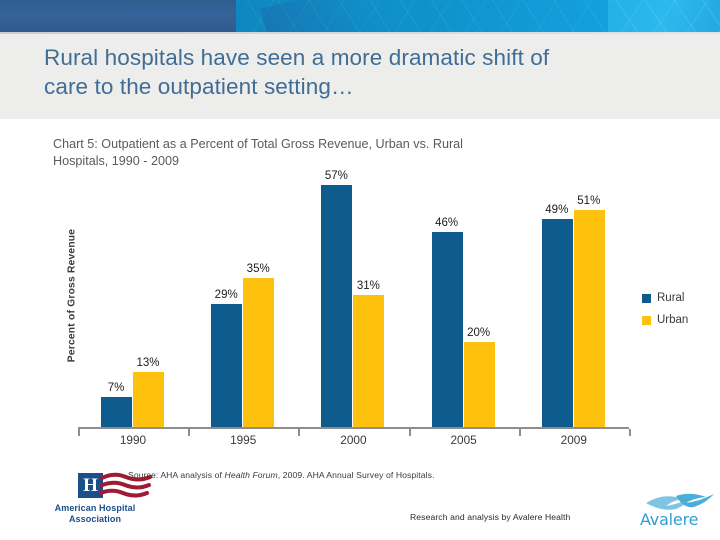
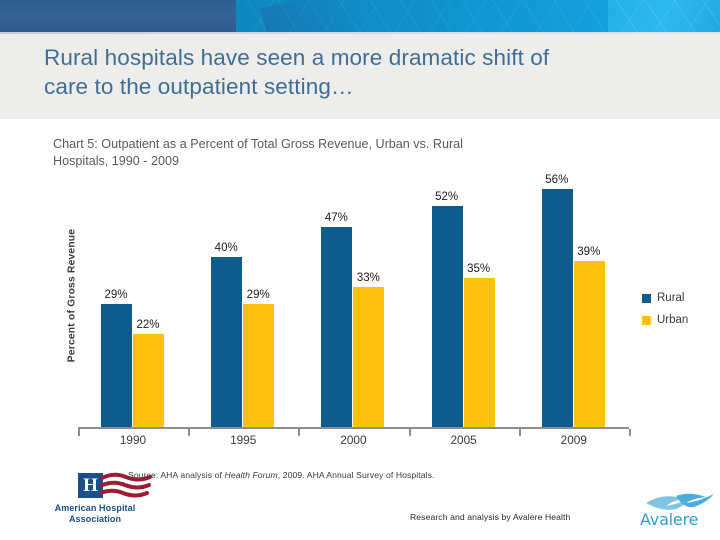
Rural/1990: 7% -> 29%
Urban/1990: 13% -> 22%
Rural/1995: 29% -> 40%
Urban/1995: 35% -> 29%
Rural/2000: 57% -> 47%
Urban/2000: 31% -> 33%
Rural/2005: 46% -> 52%
Urban/2005: 20% -> 35%
Rural/2009: 49% -> 56%
Urban/2009: 51% -> 39%
